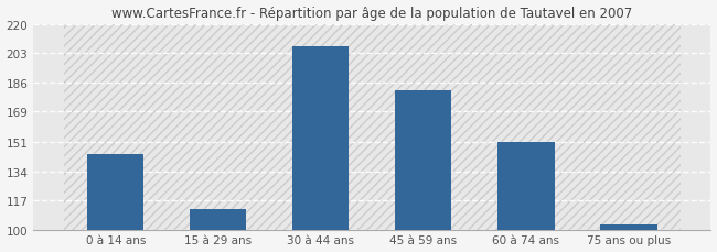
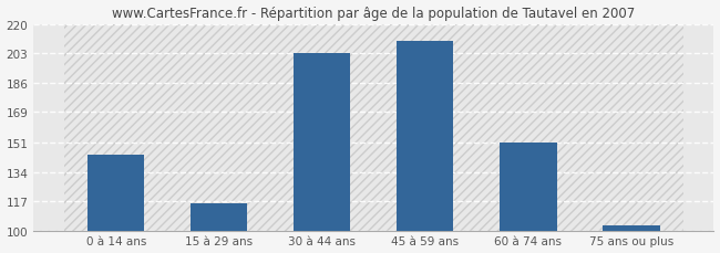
15 à 29 ans: 112 -> 116
30 à 44 ans: 207 -> 203
45 à 59 ans: 181 -> 210
